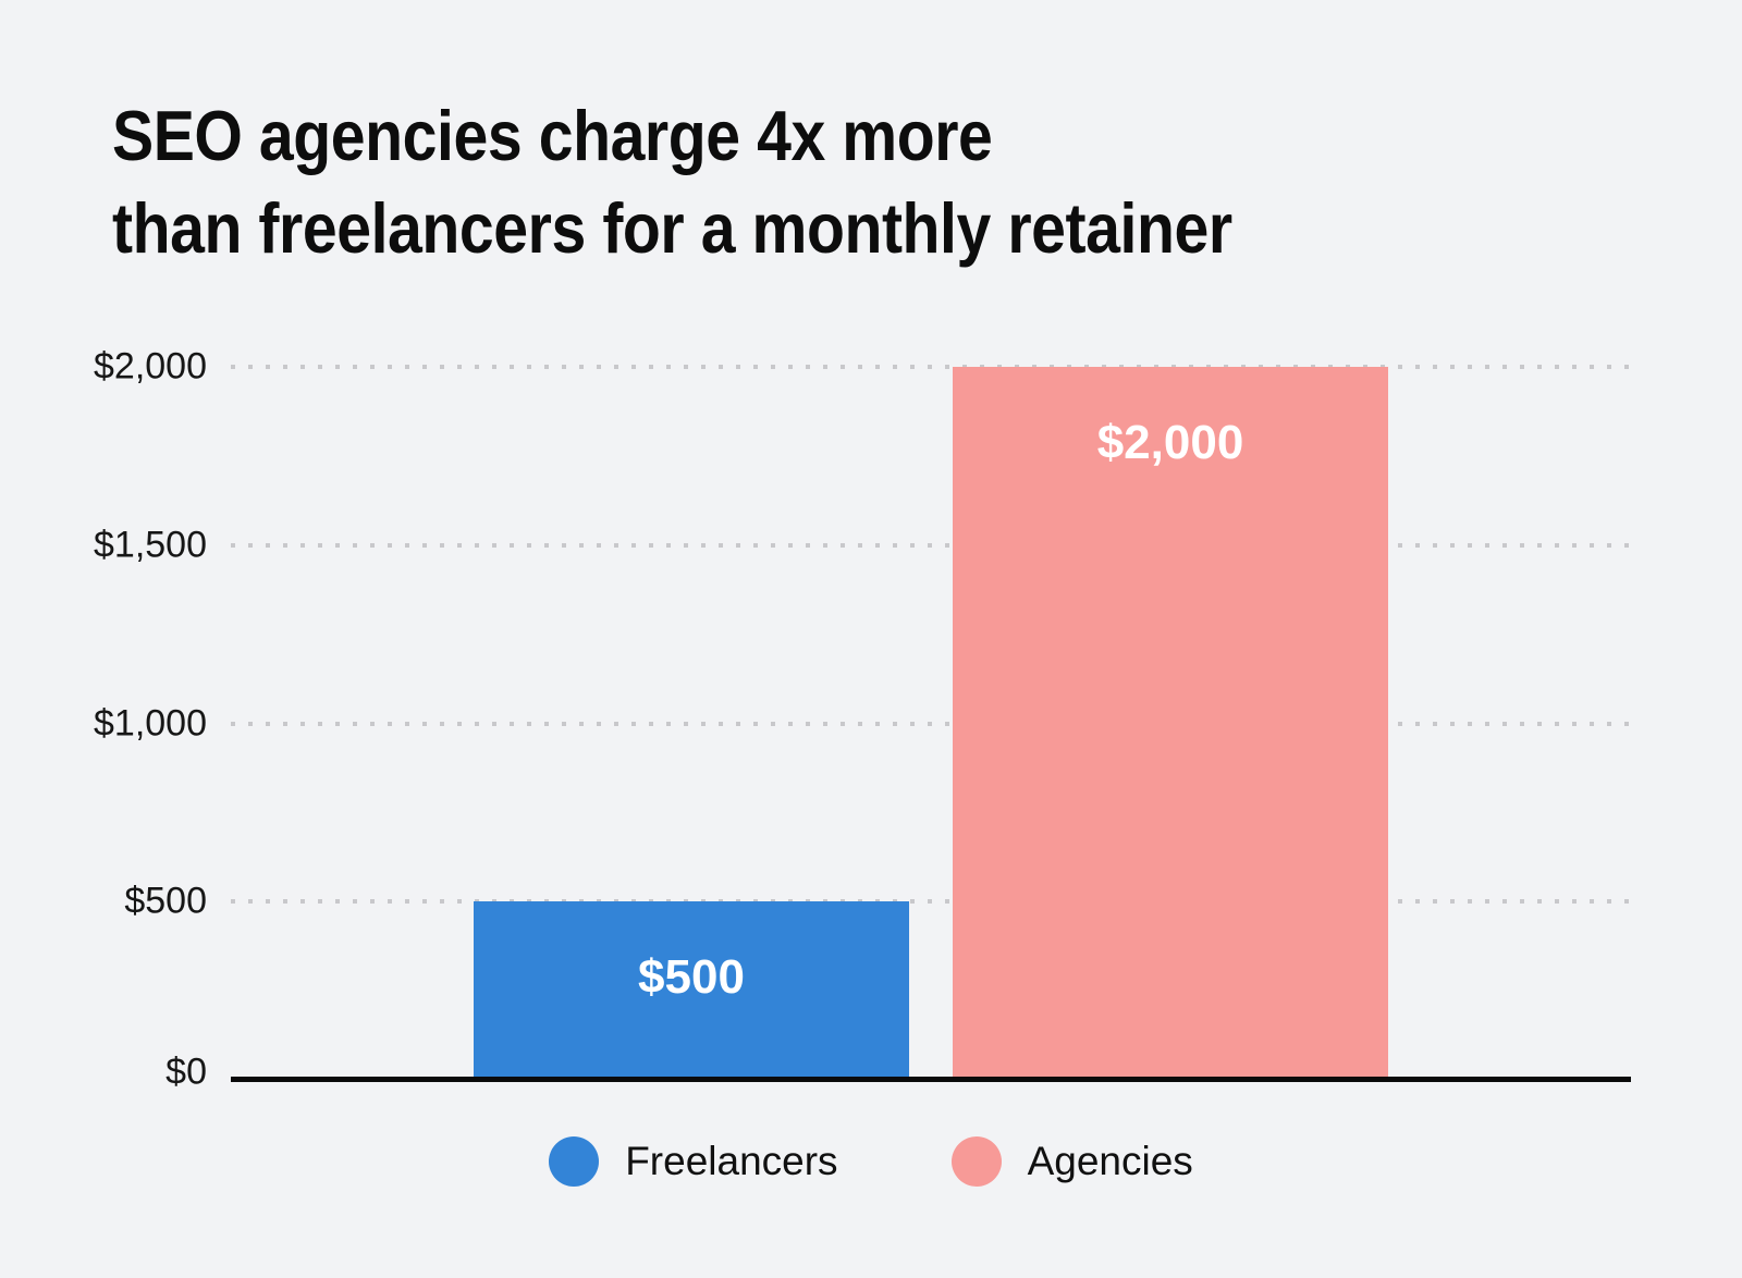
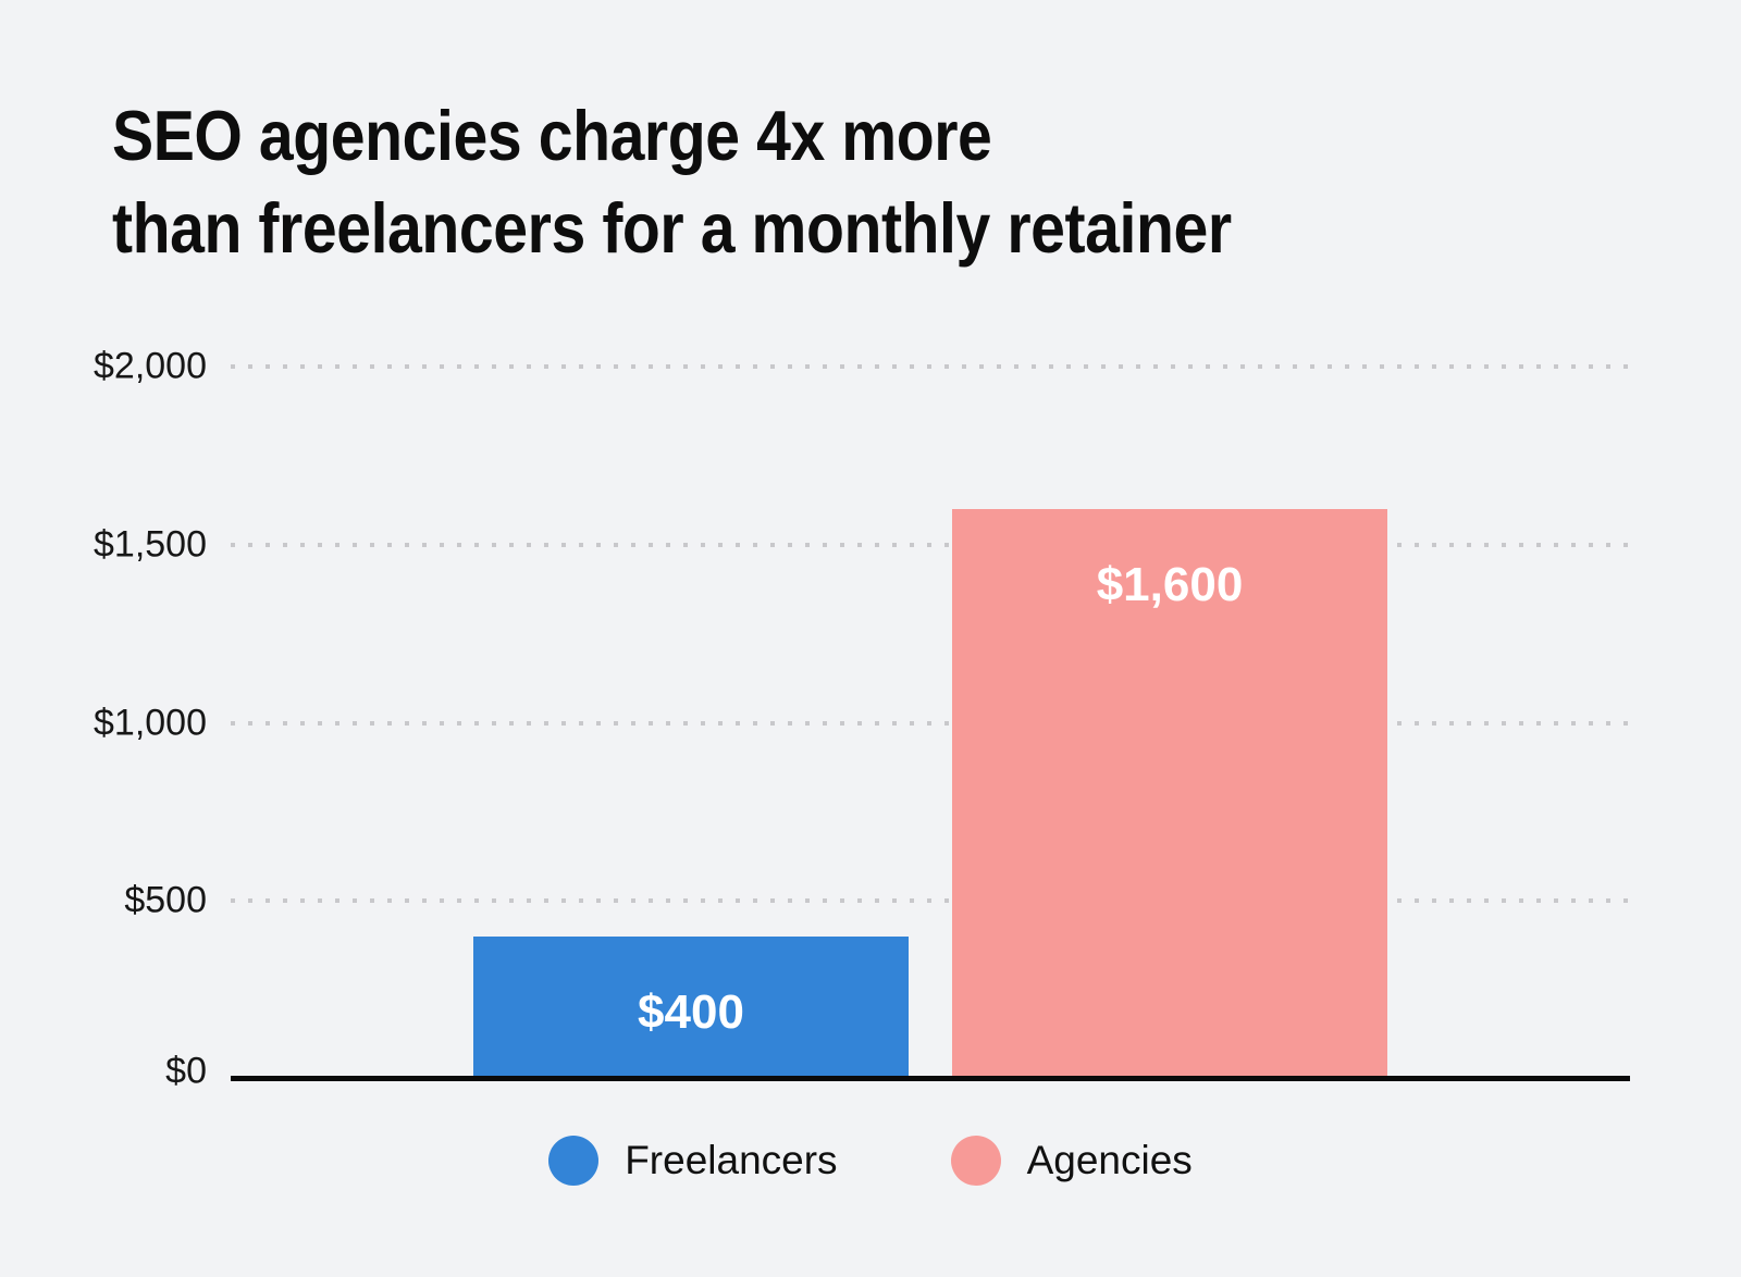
Freelancers: $500 -> $400
Agencies: $2,000 -> $1,600
